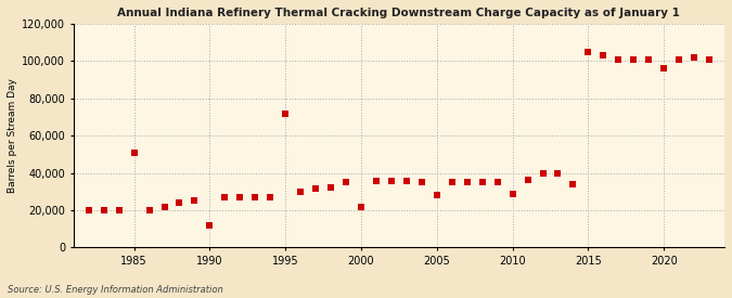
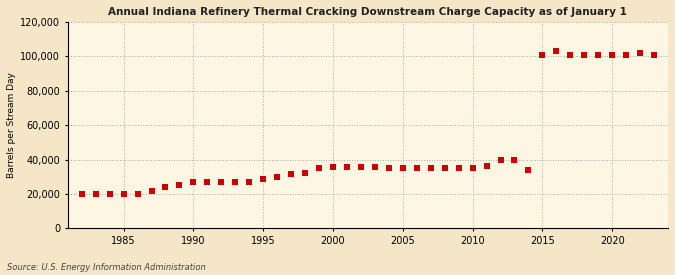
1985: 51,000 -> 20,000
1990: 12,000 -> 27,000
1995: 72,000 -> 28,000
2000: 22,000 -> 36,000
2005: 28,000 -> 35,000
2010: 29,000 -> 35,000
2015: 105,000 -> 101,000
2020: 96,000 -> 101,000
